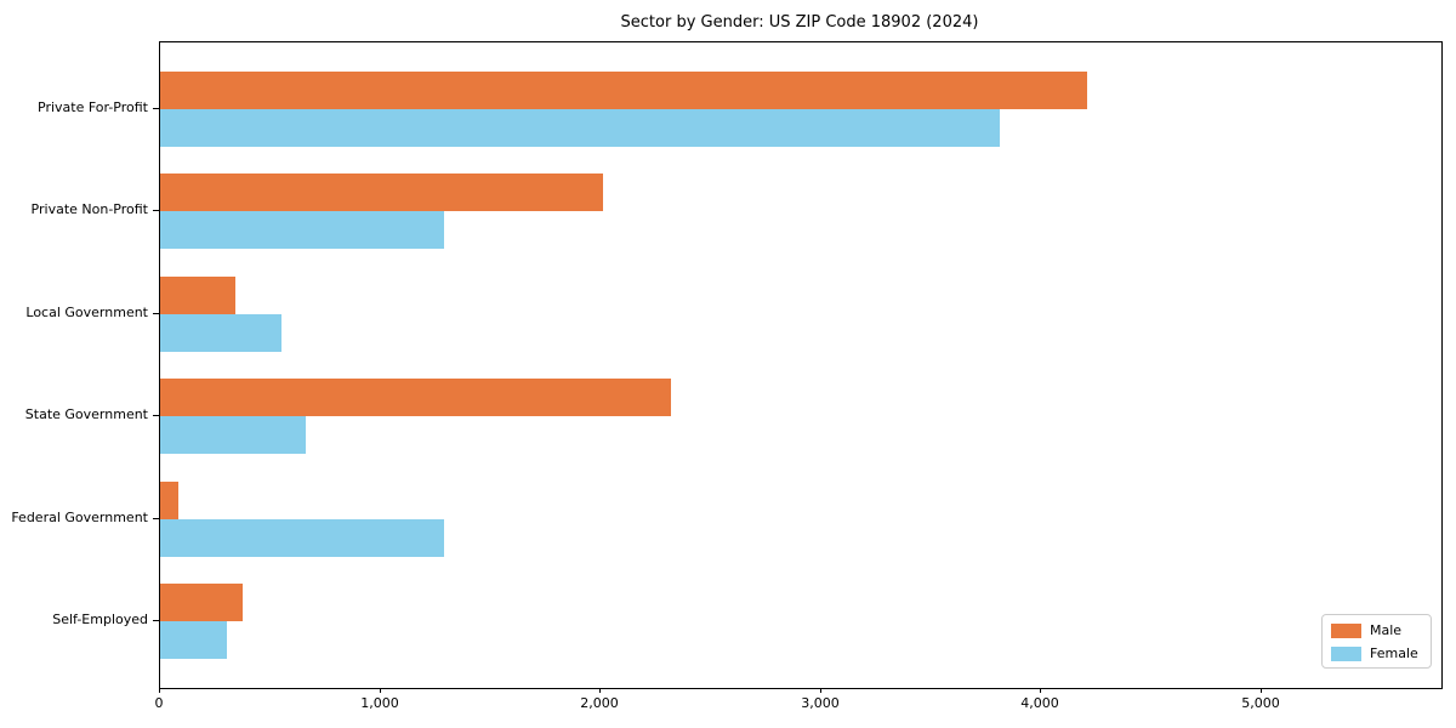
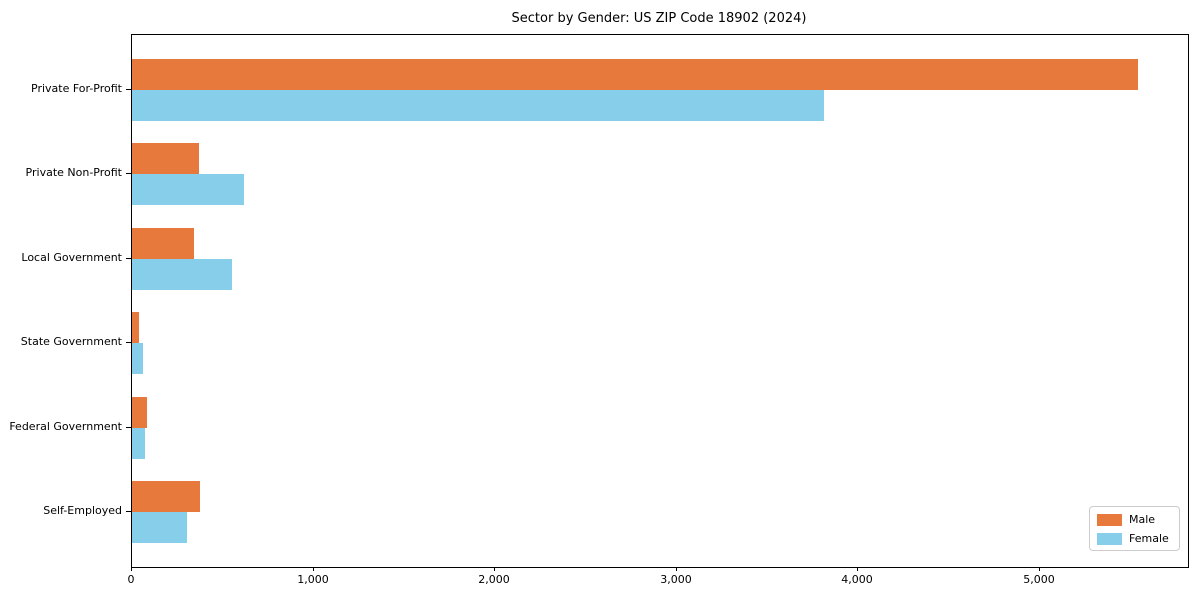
Male/Private For-Profit: 4210 -> 5540
Male/Private Non-Profit: 2010 -> 370
Female/Private Non-Profit: 1290 -> 620
Male/State Government: 2320 -> 40
Female/State Government: 660 -> 60
Female/Federal Government: 1290 -> 70
